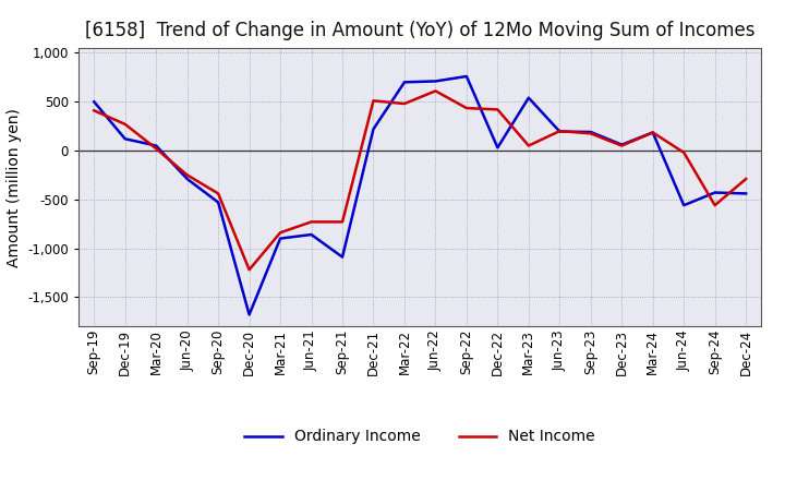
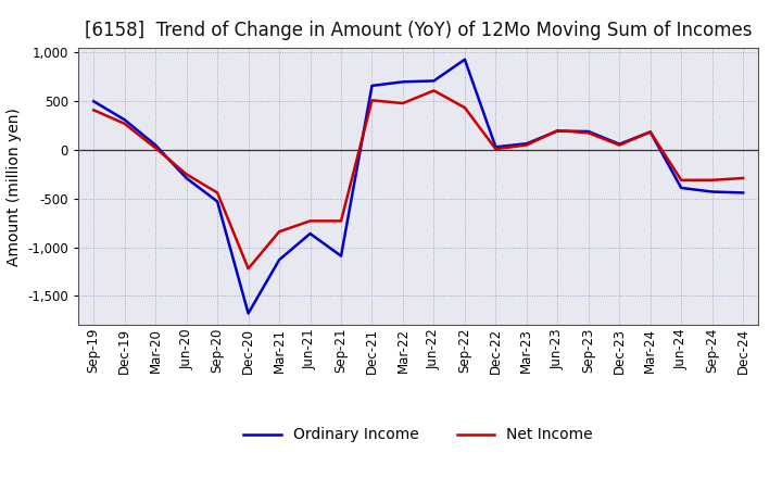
Ordinary Income/Dec-19: 120 -> 310
Ordinary Income/Mar-21: -900 -> -1,130
Ordinary Income/Dec-21: 220 -> 660
Ordinary Income/Sep-22: 760 -> 930
Net Income/Dec-22: 420 -> 10
Ordinary Income/Mar-23: 540 -> 60
Ordinary Income/Jun-24: -560 -> -390
Net Income/Jun-24: -20 -> -310
Net Income/Sep-24: -560 -> -310
